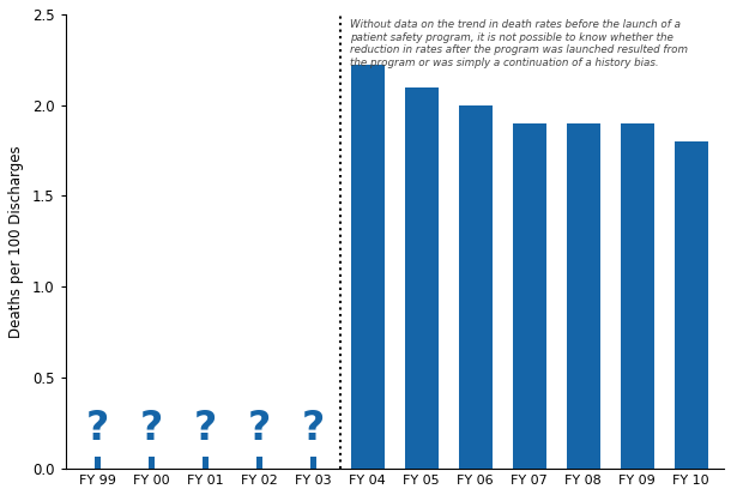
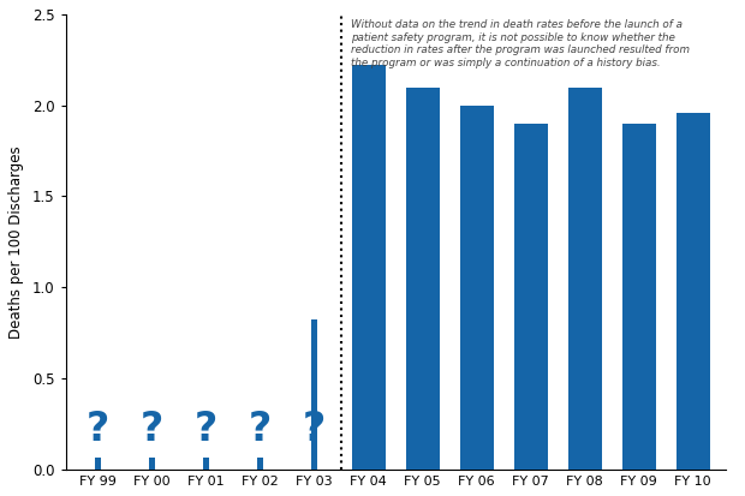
FY 03: 0.06 -> 0.82
FY 08: 1.90 -> 2.10
FY 10: 1.80 -> 1.96
